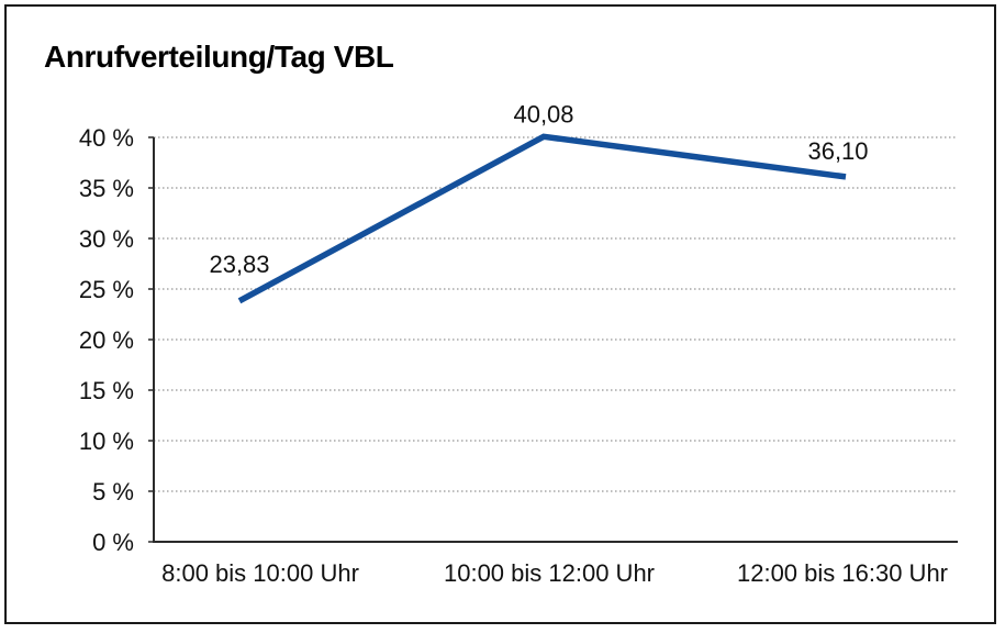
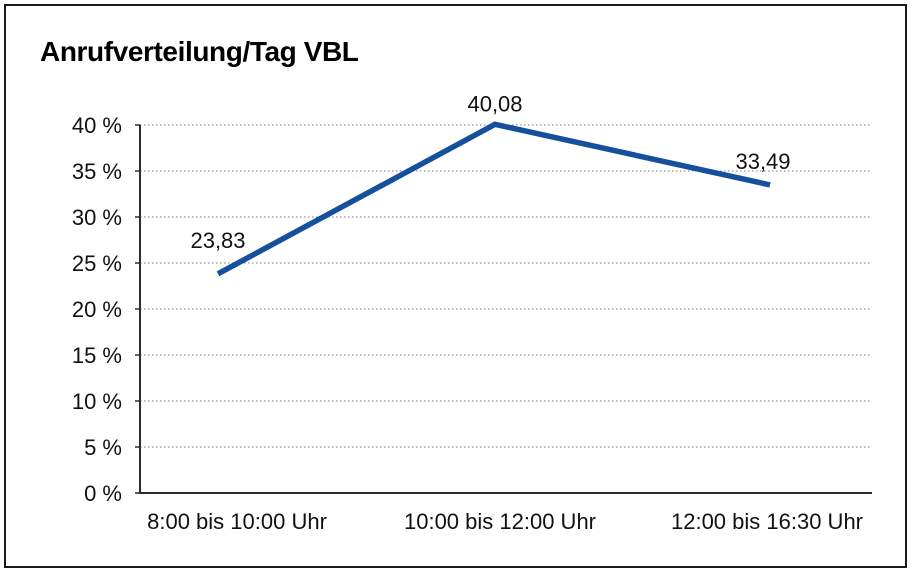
12:00 bis 16:30 Uhr: 36,10 -> 33,49
